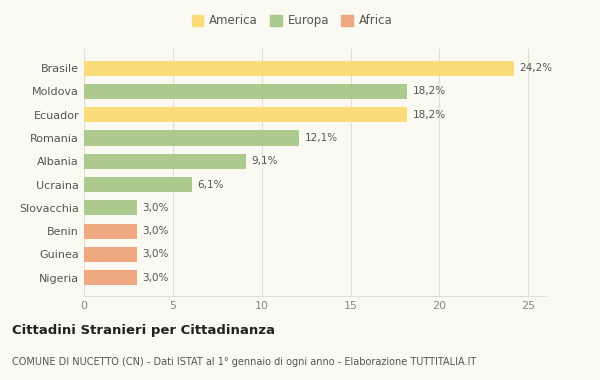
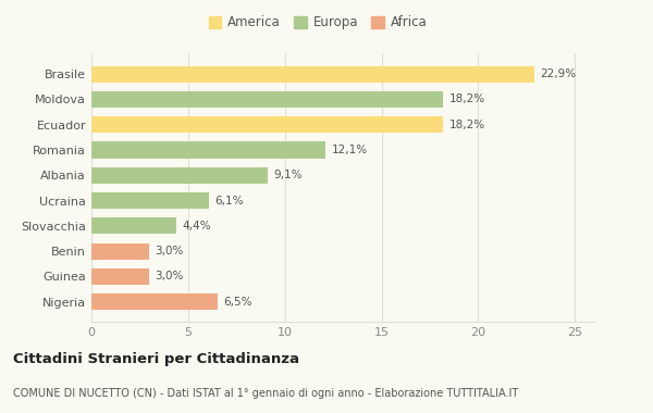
Brasile: 24,2% -> 22,9%
Slovacchia: 3,0% -> 4,4%
Nigeria: 3,0% -> 6,5%
